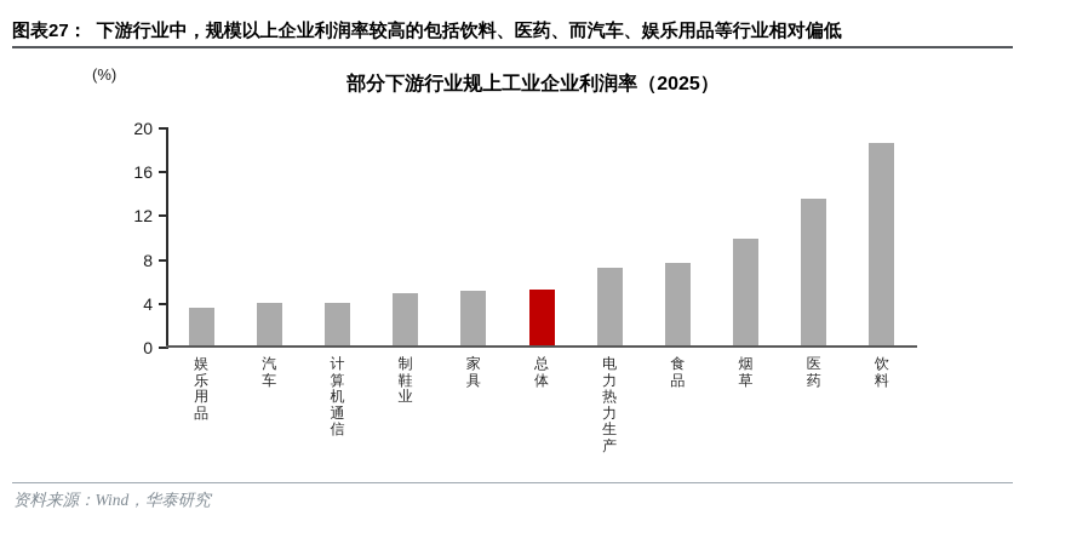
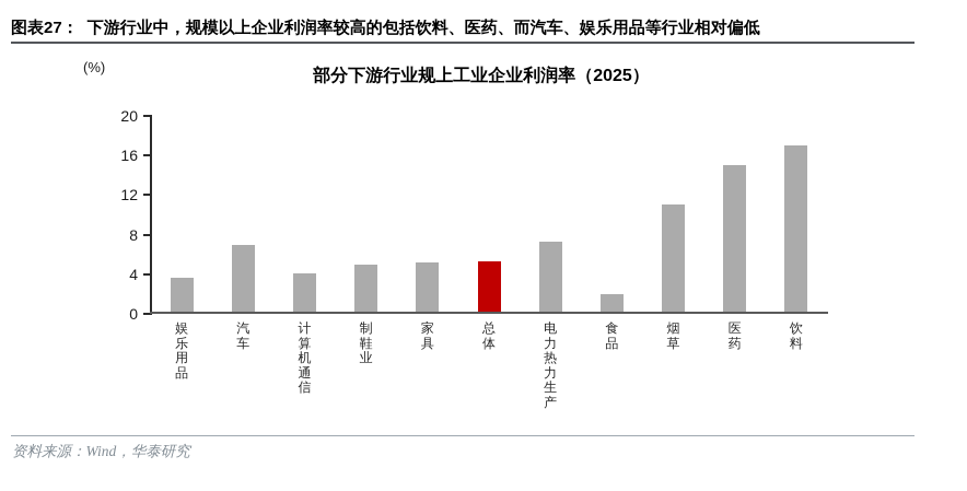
汽车: 4 -> 7
食品: 8 -> 2
烟草: 10 -> 11
医药: 14 -> 15
饮料: 19 -> 17
